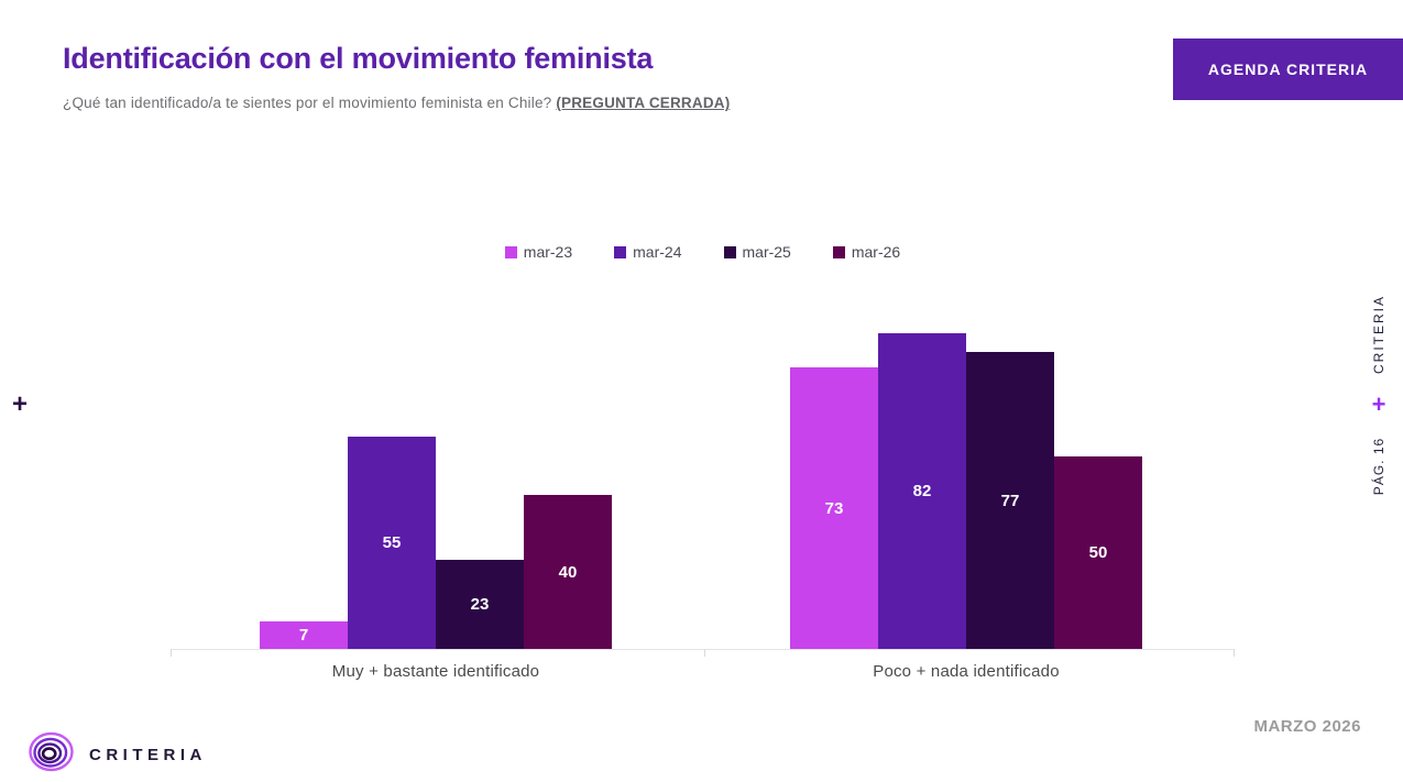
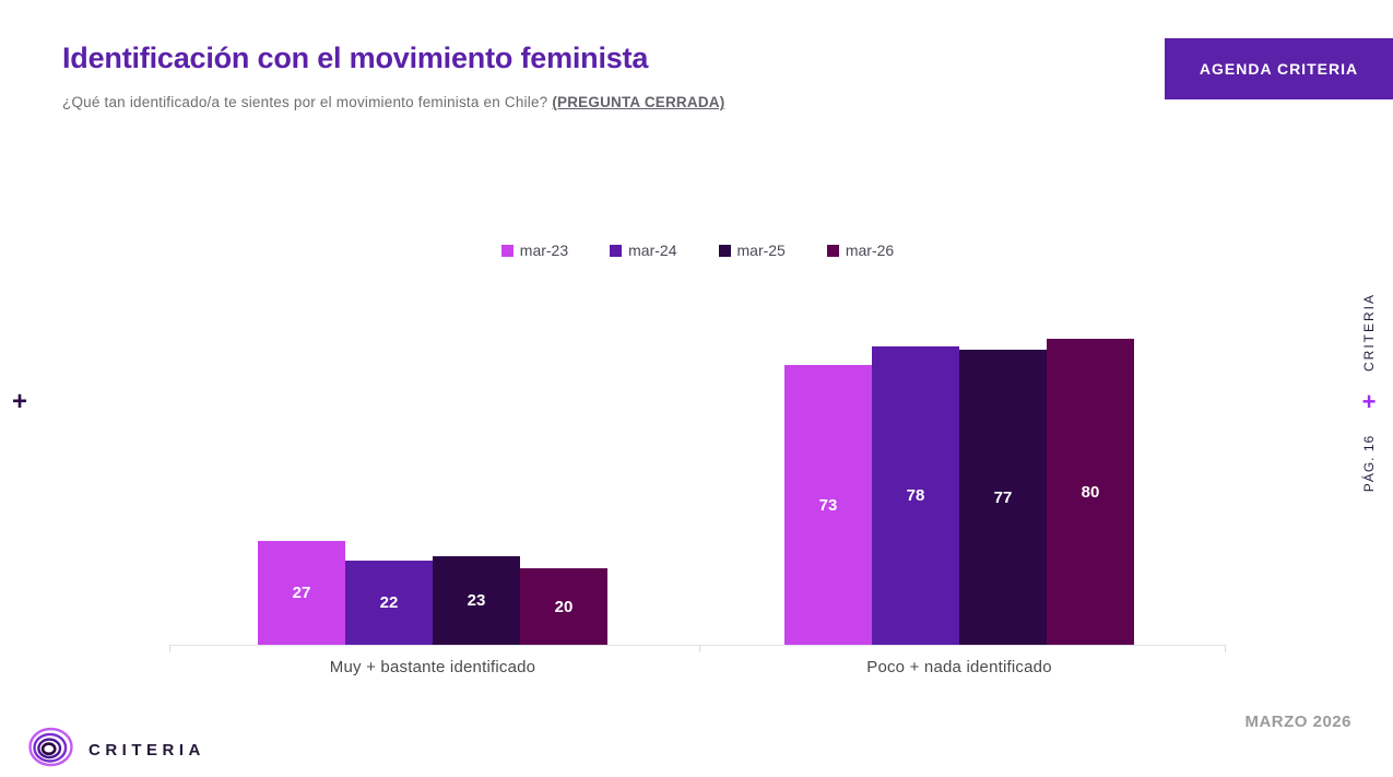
mar-23/Muy + bastante identificado: 7 -> 27
mar-24/Muy + bastante identificado: 55 -> 22
mar-26/Muy + bastante identificado: 40 -> 20
mar-24/Poco + nada identificado: 82 -> 78
mar-26/Poco + nada identificado: 50 -> 80
